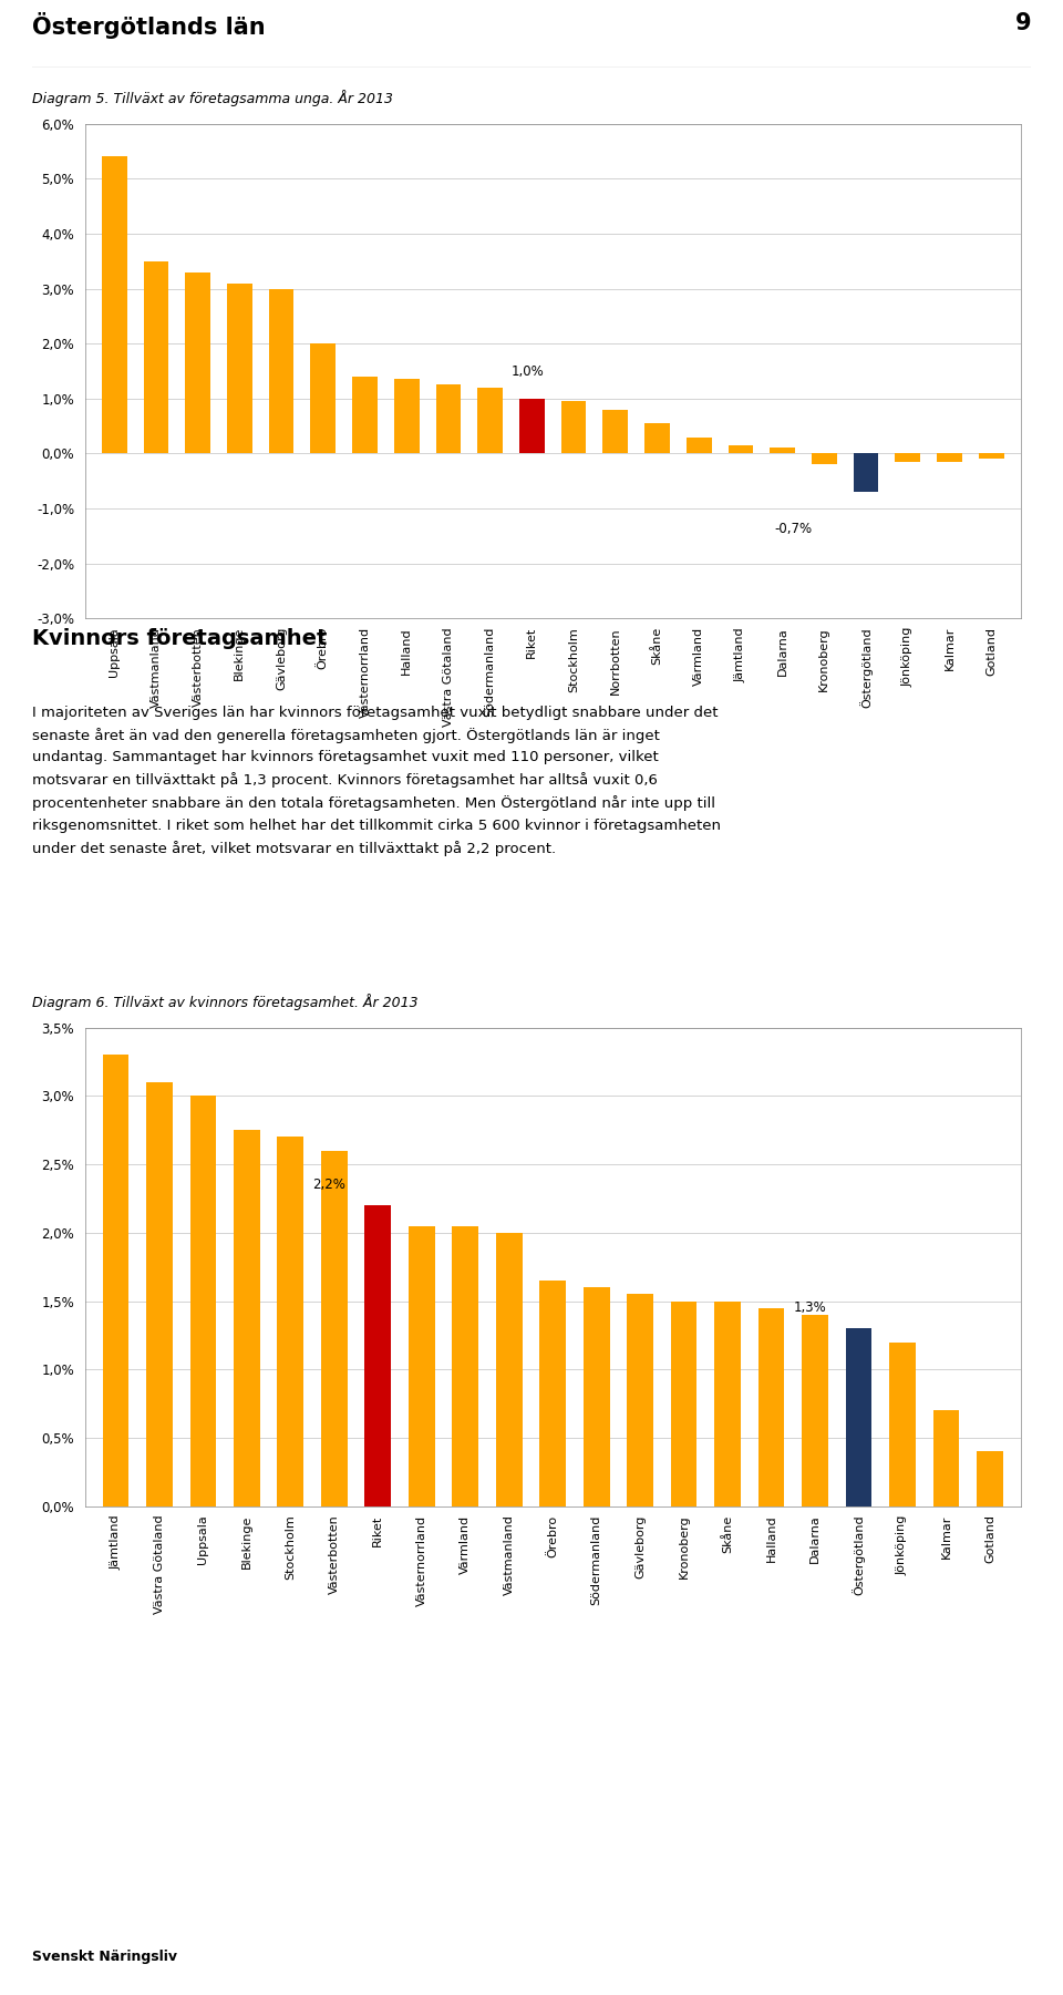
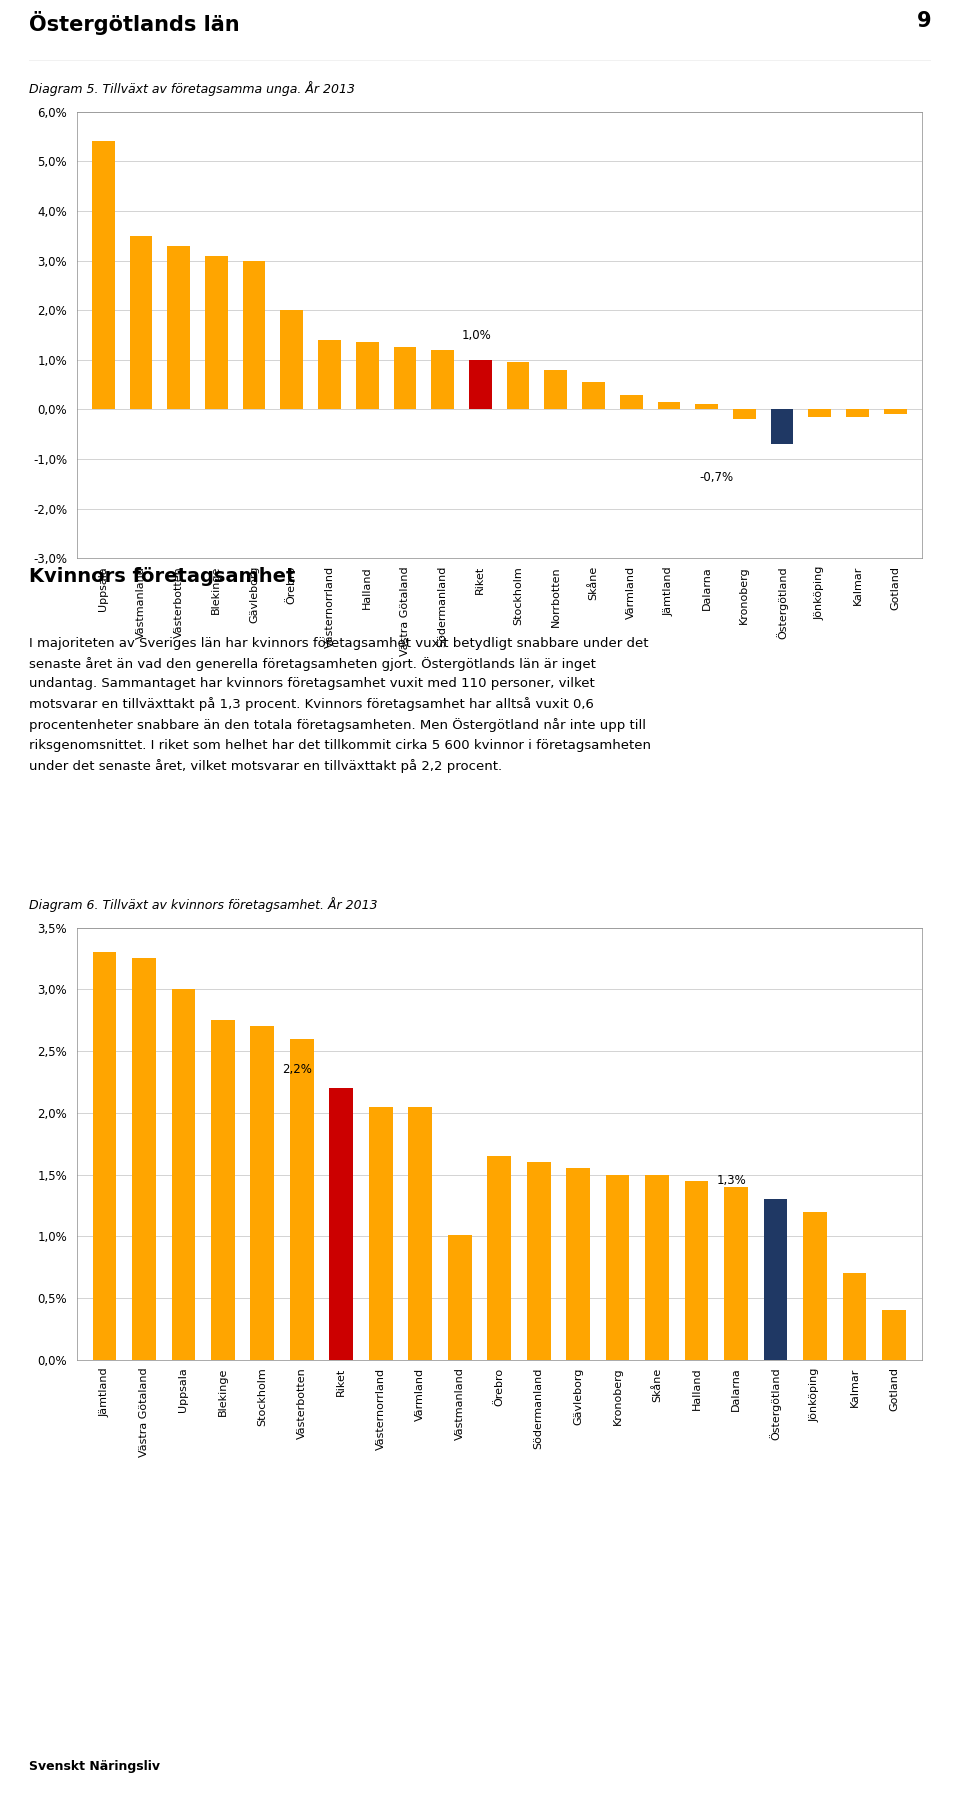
Västra Götaland: 3,10% -> 3,25%
Västmanland: 2,00% -> 1,01%
